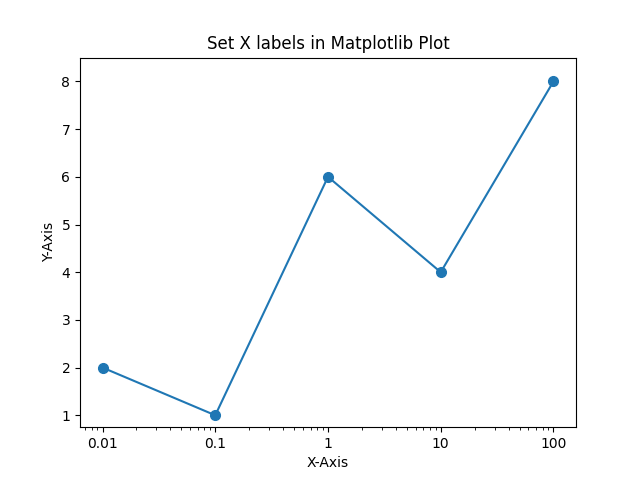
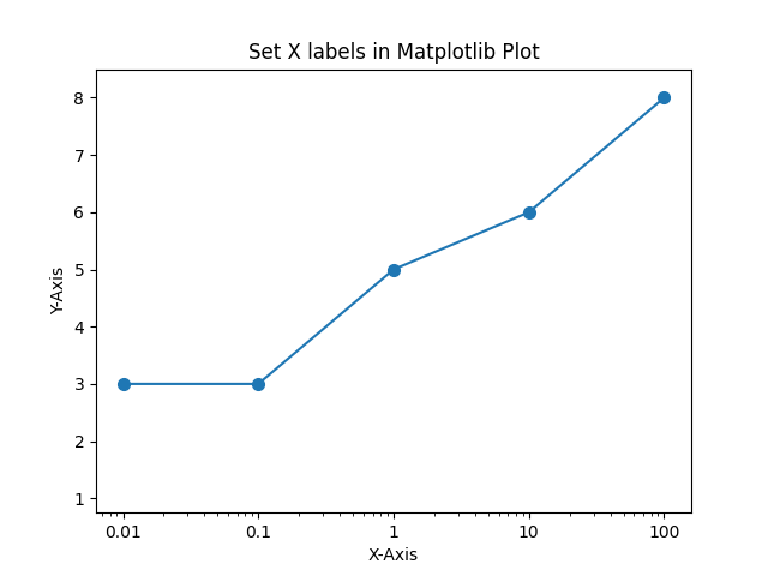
0.01: 2 -> 3
0.1: 1 -> 3
1: 6 -> 5
10: 4 -> 6
